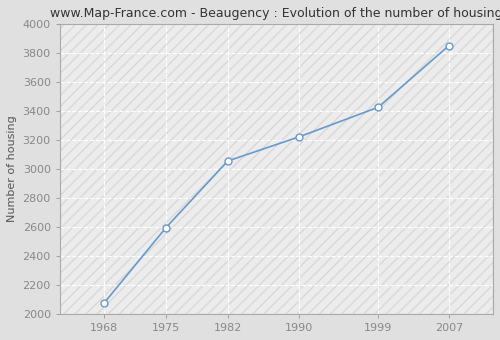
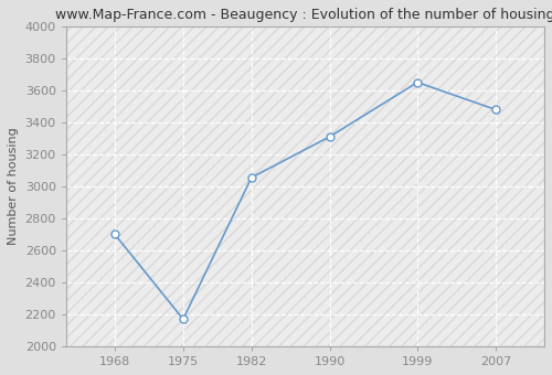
1968: 2080 -> 2700
1975: 2600 -> 2170
1990: 3220 -> 3310
1999: 3420 -> 3650
2007: 3850 -> 3480
